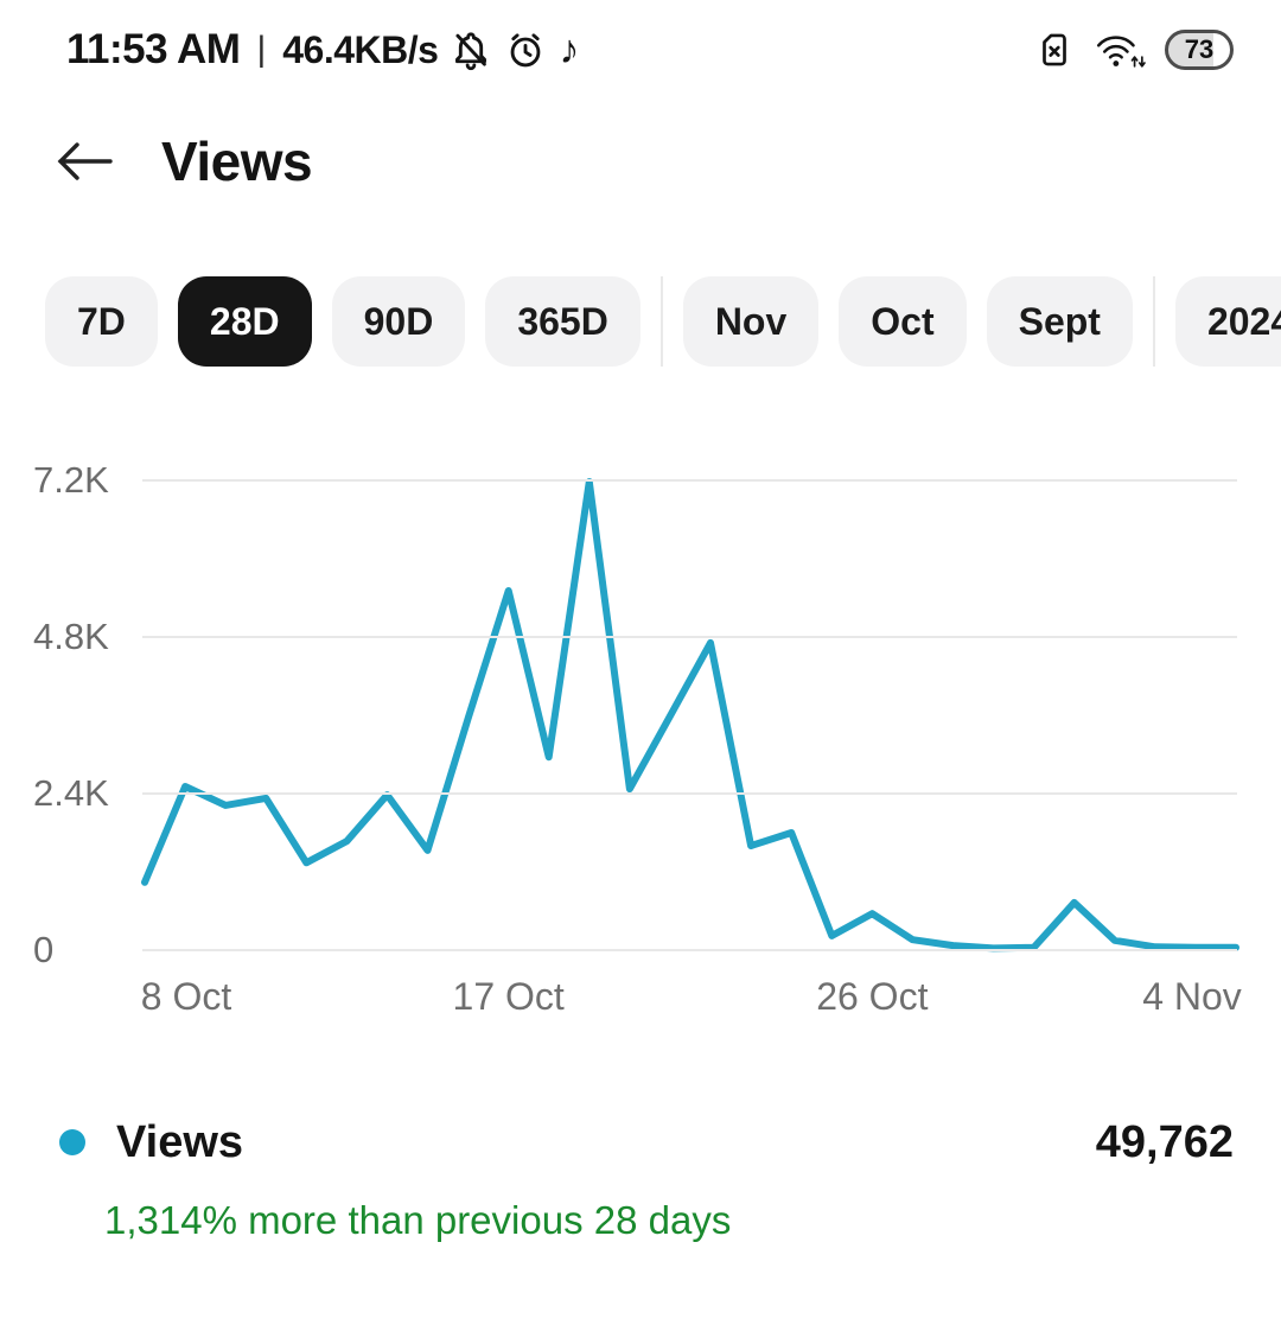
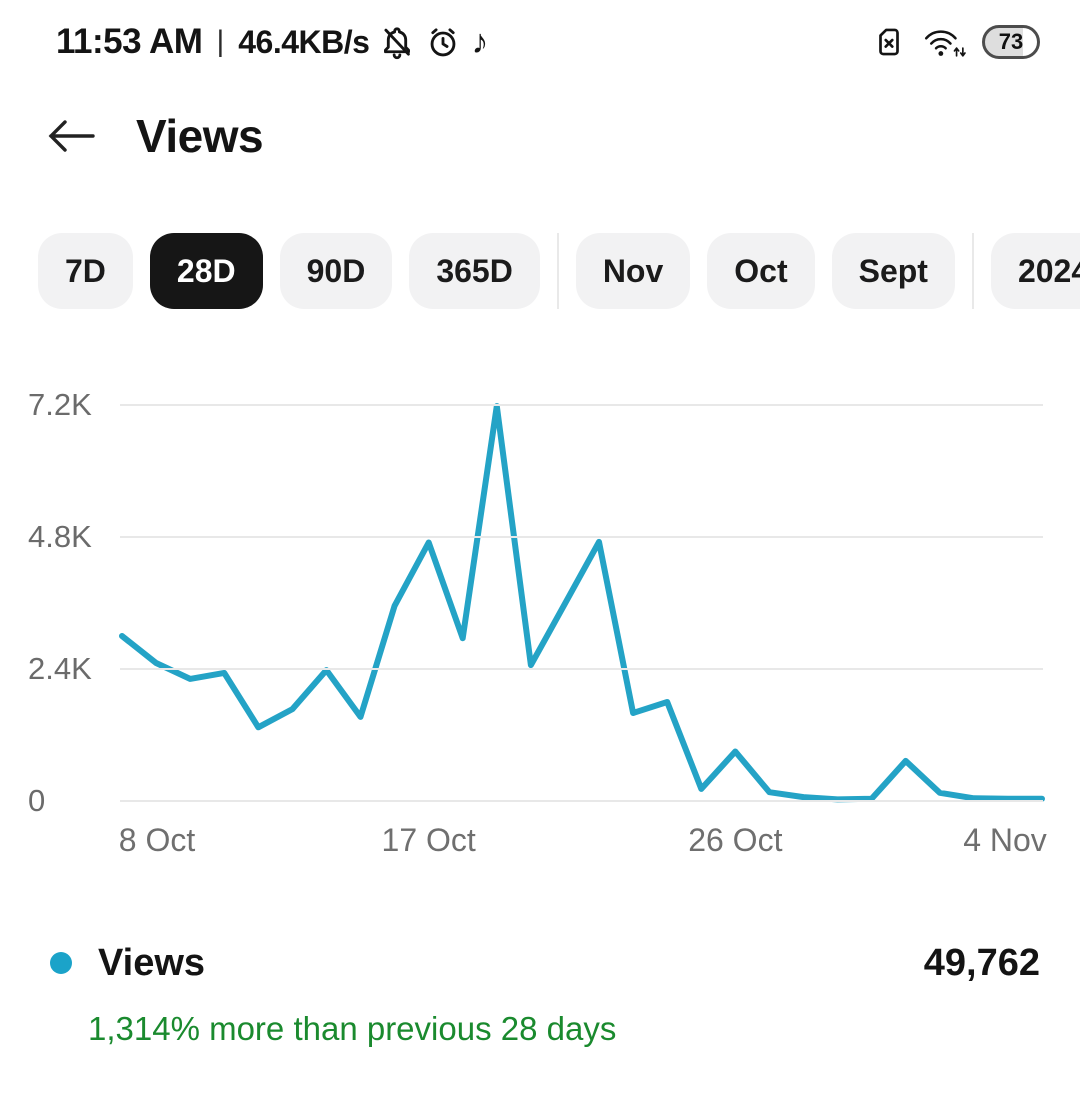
8 Oct: 1.0K -> 3.0K
17 Oct: 5.5K -> 4.7K
26 Oct: 0.6K -> 0.9K
